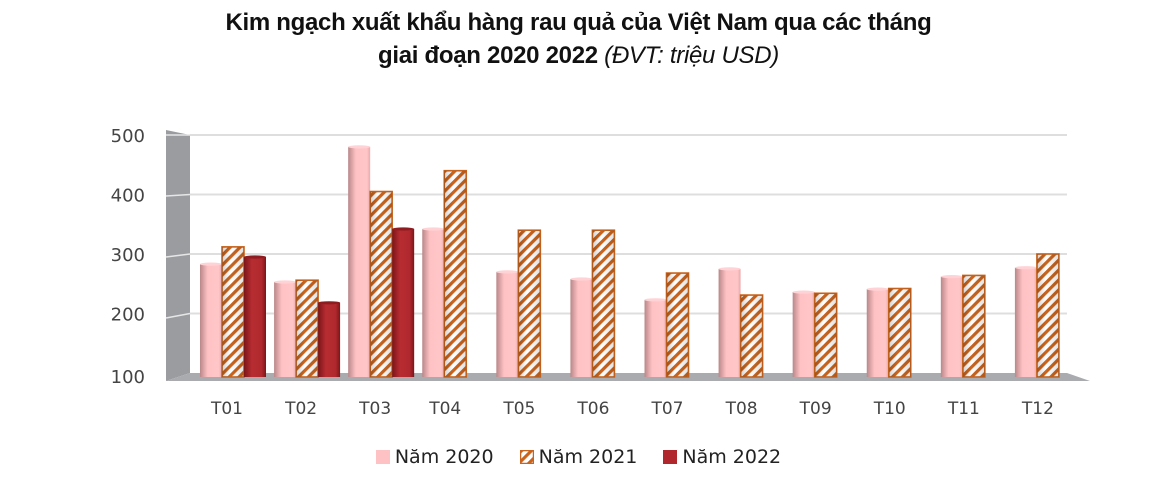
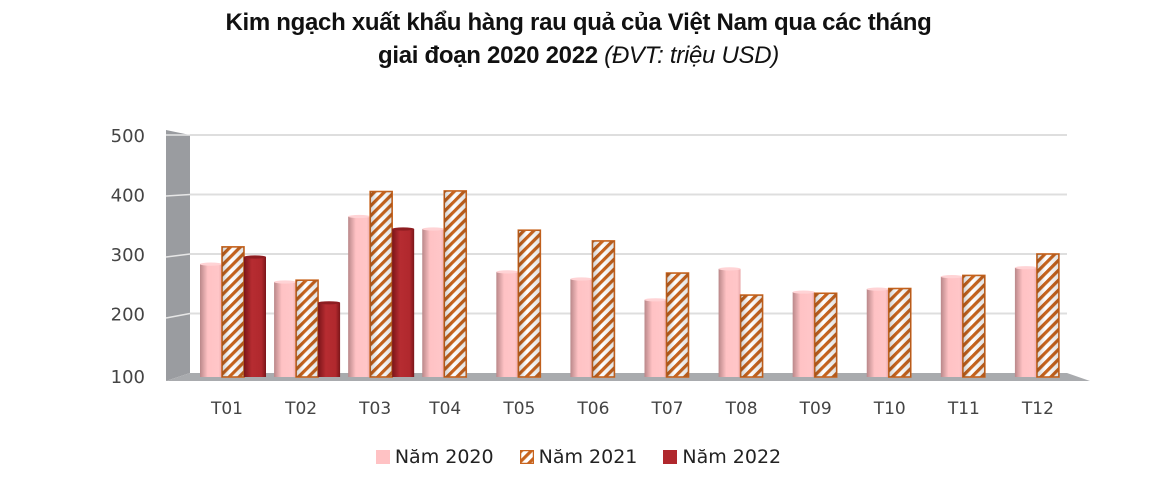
Năm 2020/T03: 480 -> 360
Năm 2021/T04: 440 -> 410
Năm 2021/T06: 340 -> 320
